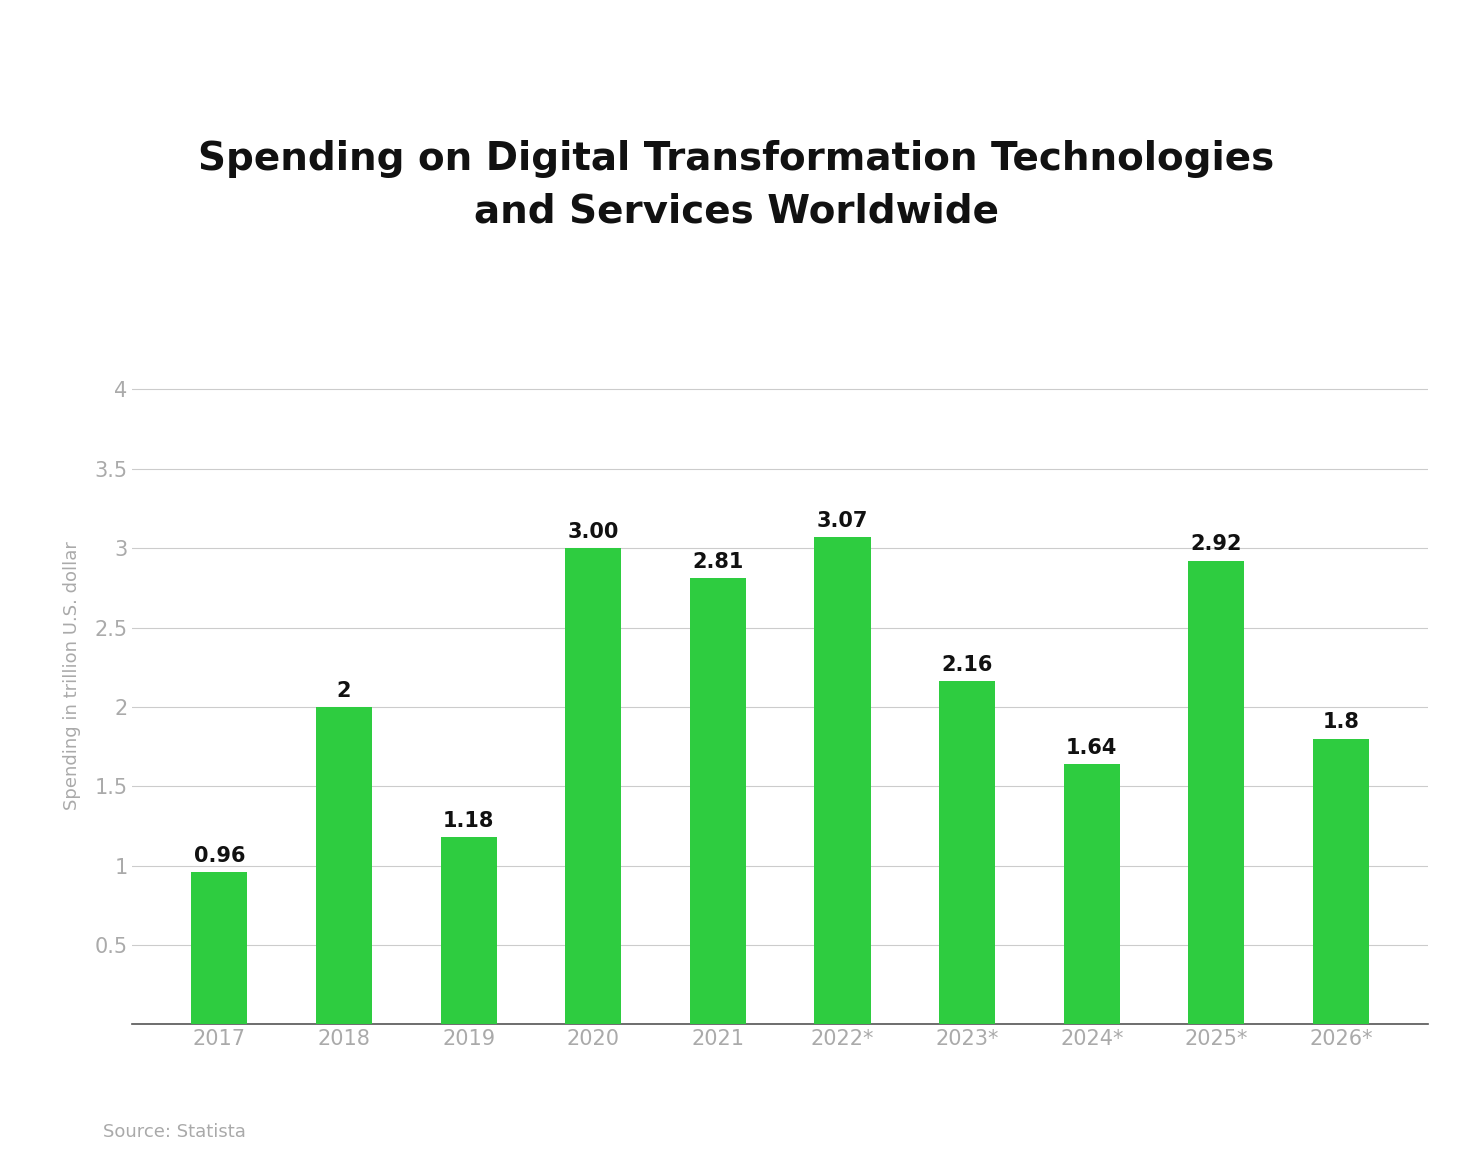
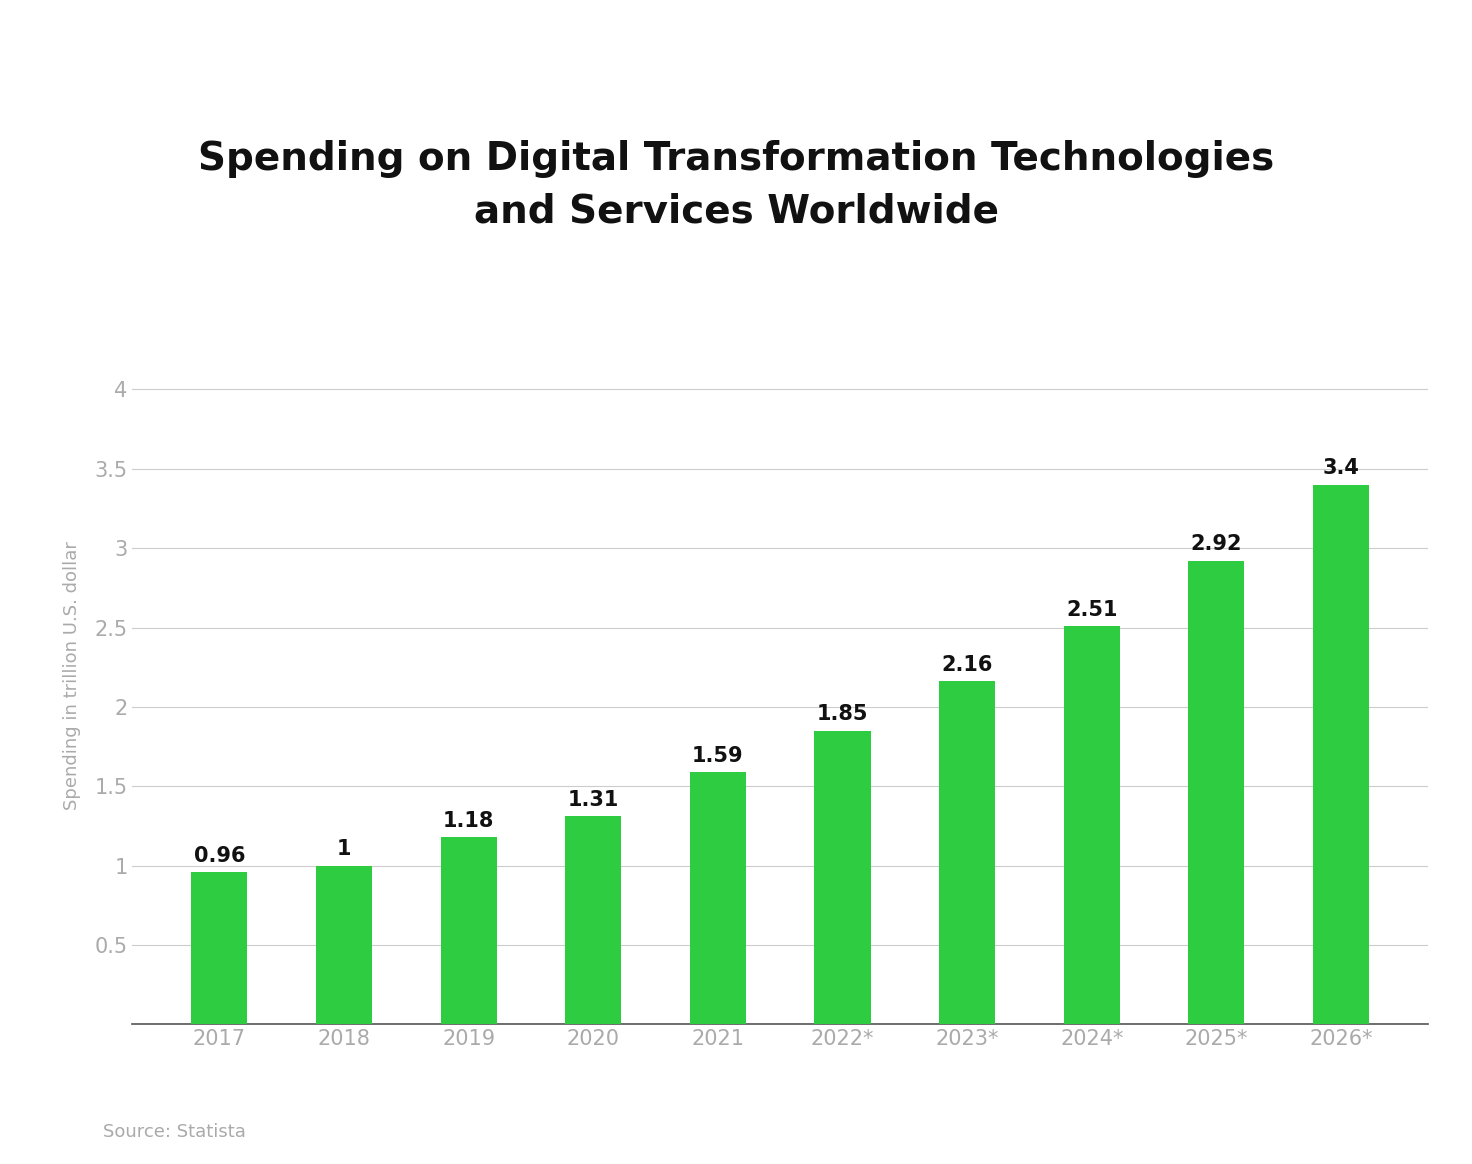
2018: 2 -> 1
2020: 3.00 -> 1.31
2021: 2.81 -> 1.59
2022*: 3.07 -> 1.85
2024*: 1.64 -> 2.51
2026*: 1.8 -> 3.4
